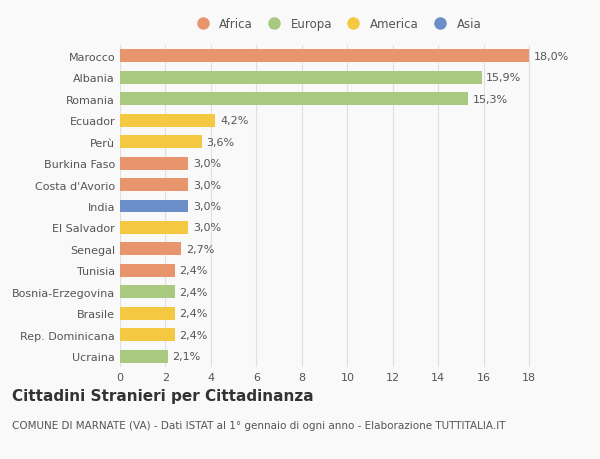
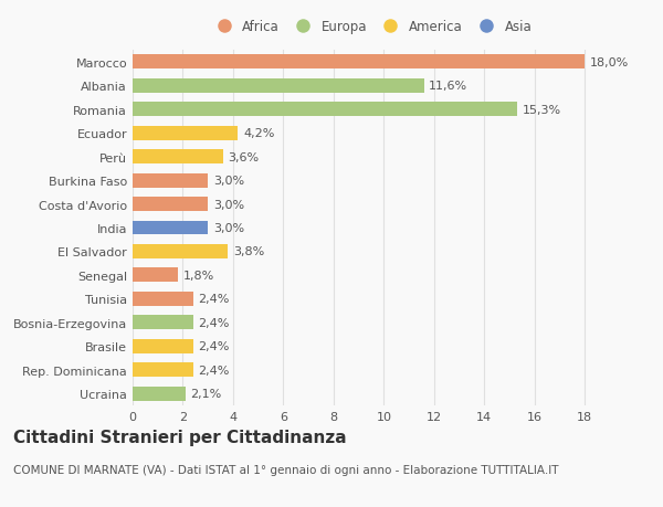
Albania: 15,9% -> 11,6%
El Salvador: 3,0% -> 3,8%
Senegal: 2,7% -> 1,8%
